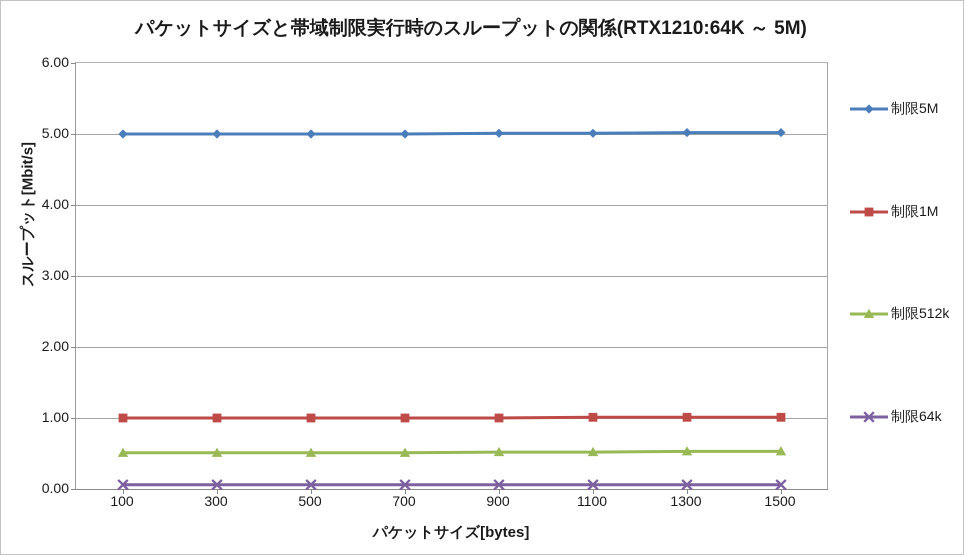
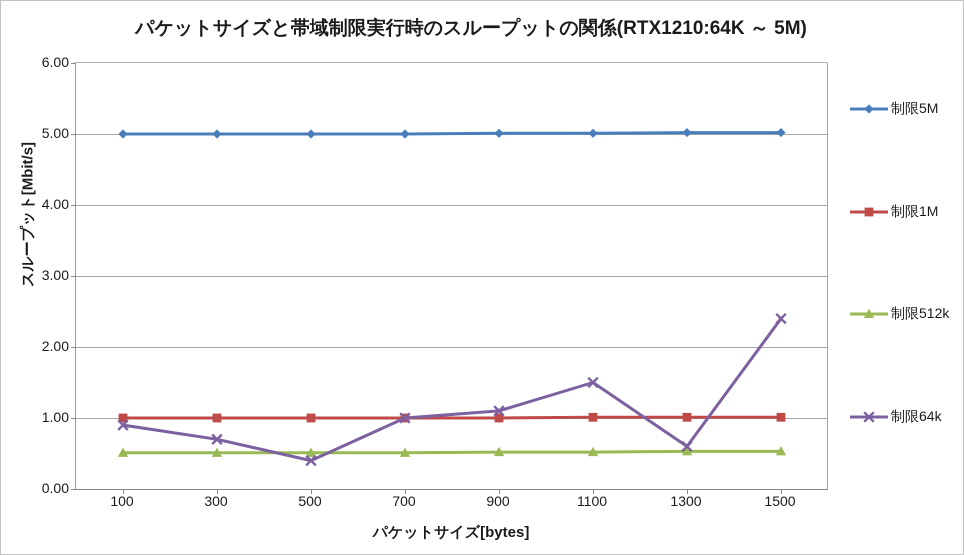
制限64k/100: 0.1 -> 0.9
制限64k/300: 0.1 -> 0.7
制限64k/500: 0.1 -> 0.4
制限64k/700: 0.1 -> 1.0
制限64k/900: 0.1 -> 1.1
制限64k/1100: 0.1 -> 1.5
制限64k/1300: 0.1 -> 0.6
制限64k/1500: 0.1 -> 2.4
